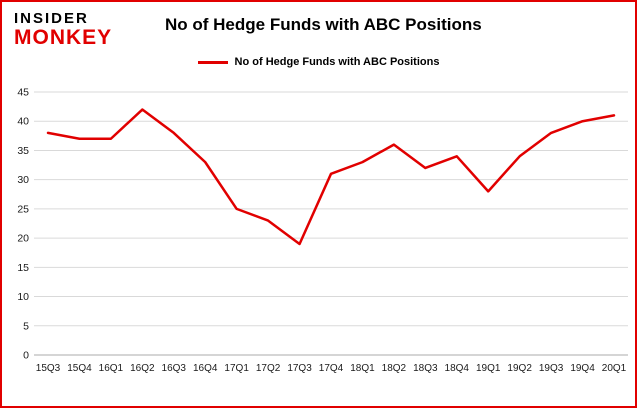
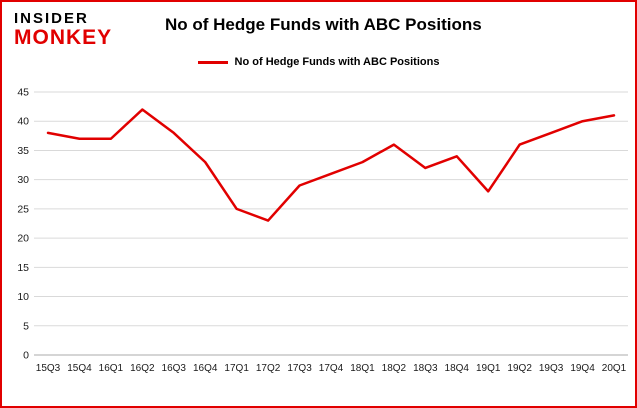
17Q3: 19 -> 29
19Q2: 34 -> 36
